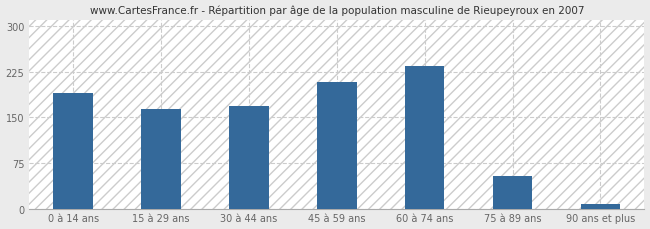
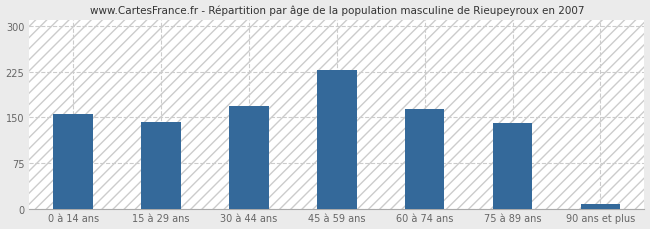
0 à 14 ans: 190 -> 155
15 à 29 ans: 164 -> 143
45 à 59 ans: 208 -> 228
60 à 74 ans: 234 -> 163
75 à 89 ans: 54 -> 140
